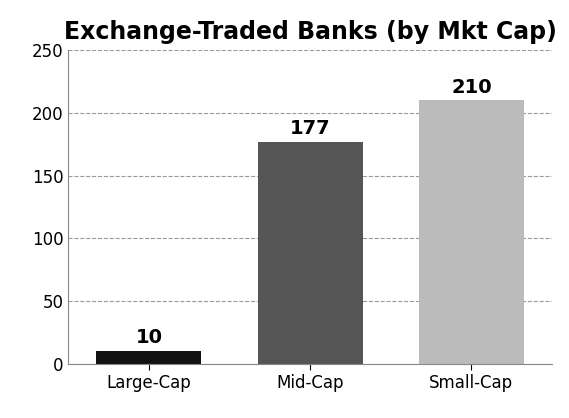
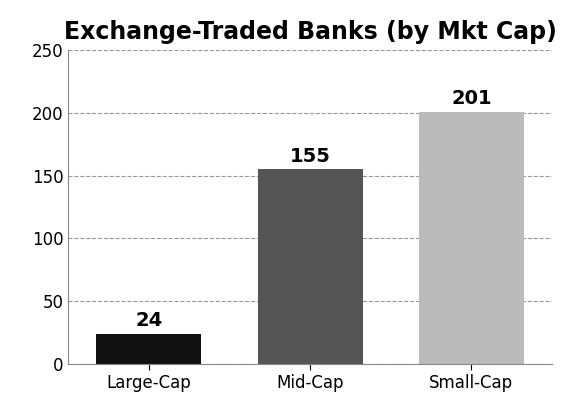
Large-Cap: 10 -> 24
Mid-Cap: 177 -> 155
Small-Cap: 210 -> 201
